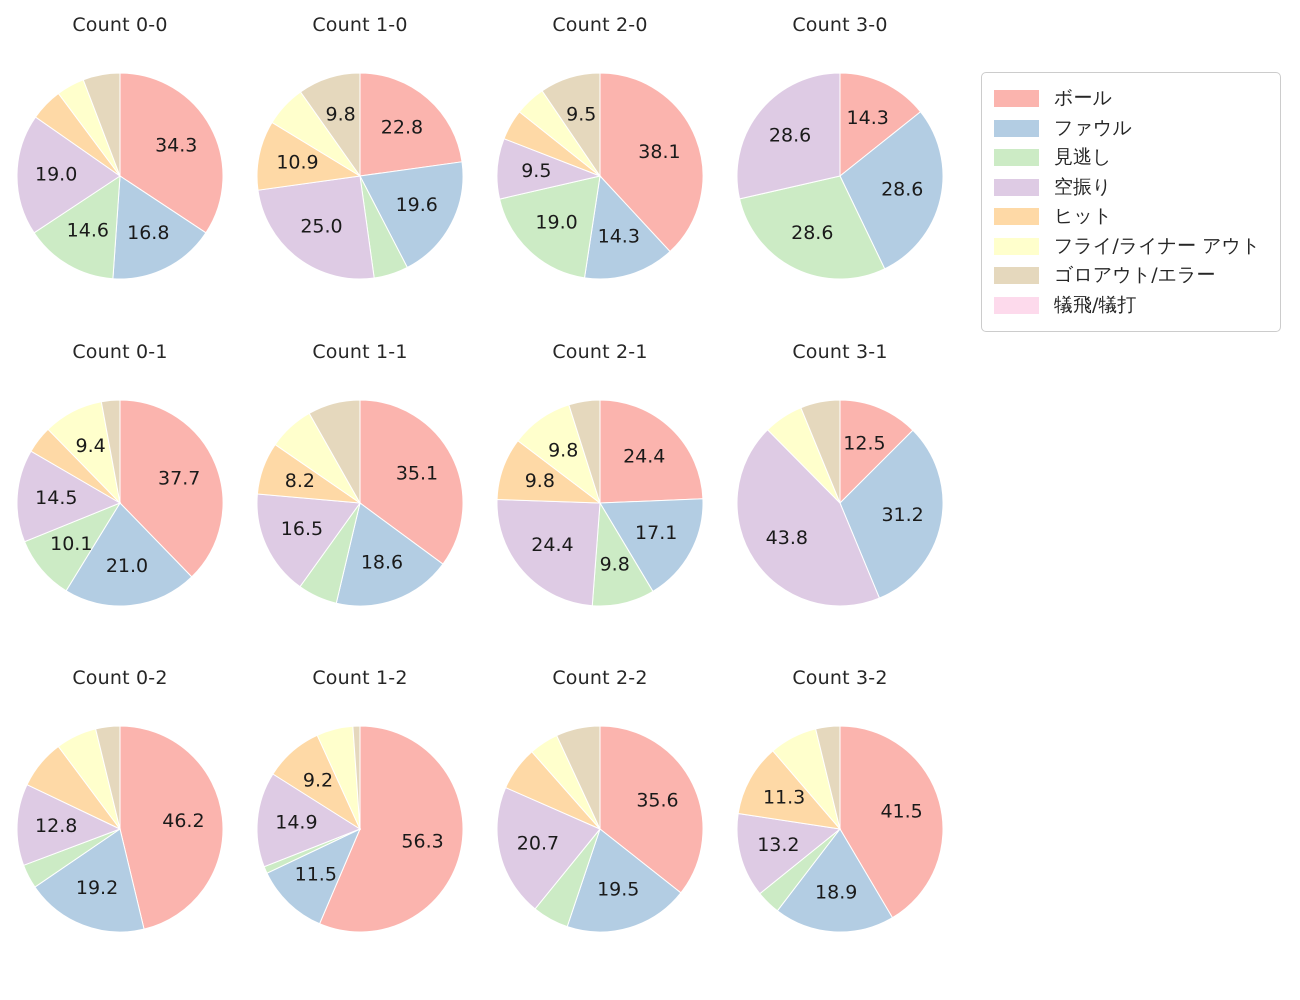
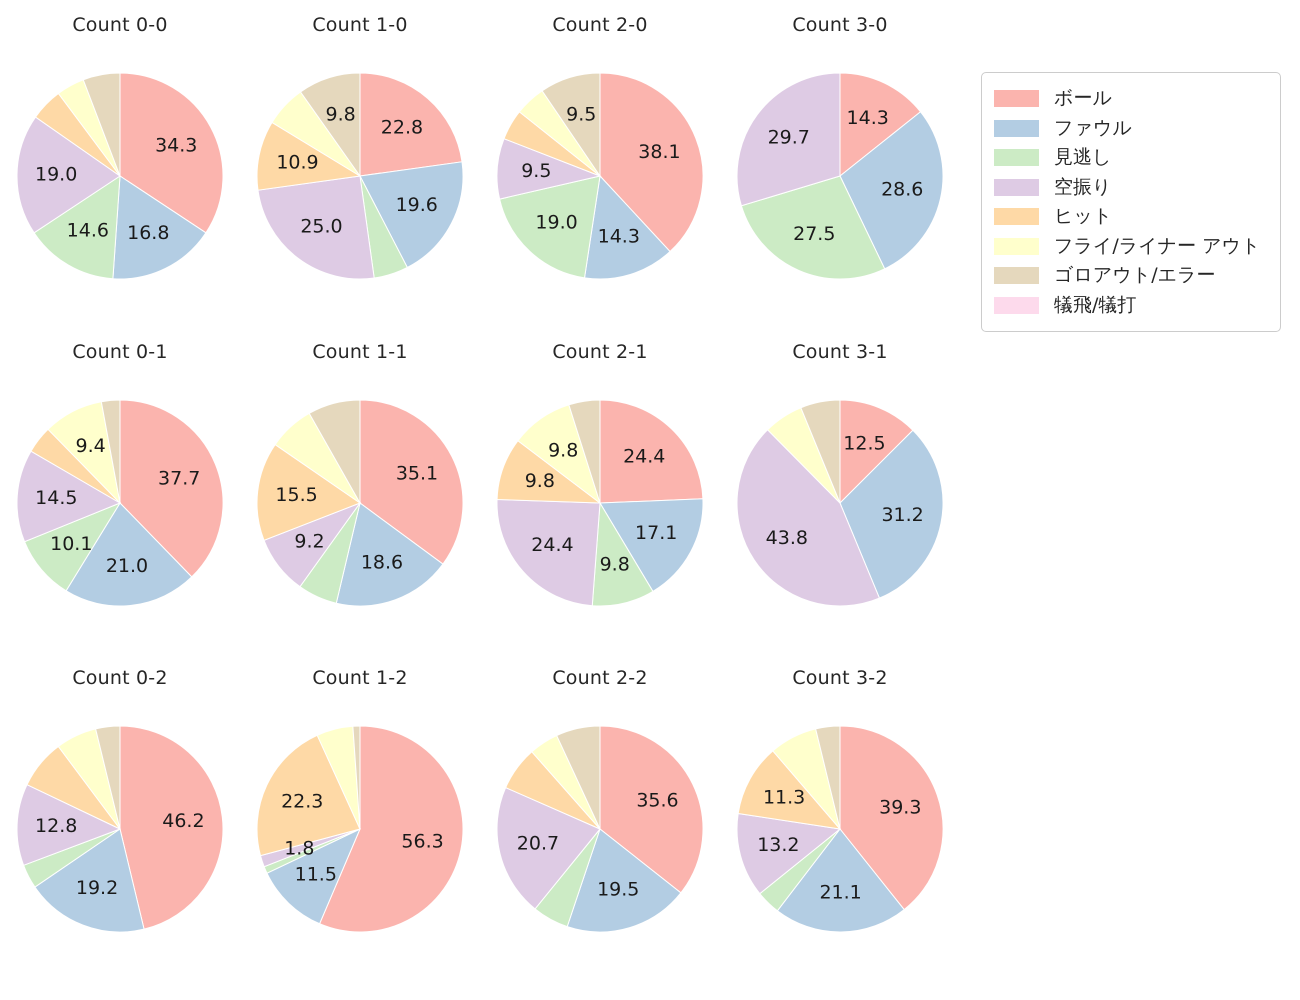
Count 3-0/見逃し: 28.6 -> 27.5
Count 3-0/空振り: 28.6 -> 29.7
Count 1-1/空振り: 16.5 -> 9.2
Count 1-1/ヒット: 8.2 -> 15.5
Count 1-2/空振り: 14.9 -> 1.8
Count 1-2/ヒット: 9.2 -> 22.3
Count 3-2/ボール: 41.5 -> 39.3
Count 3-2/ファウル: 18.9 -> 21.1
